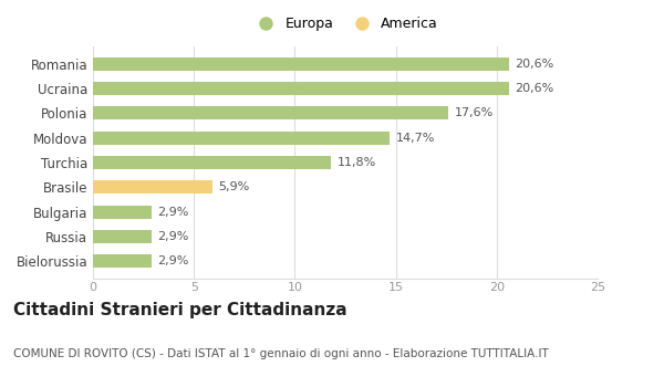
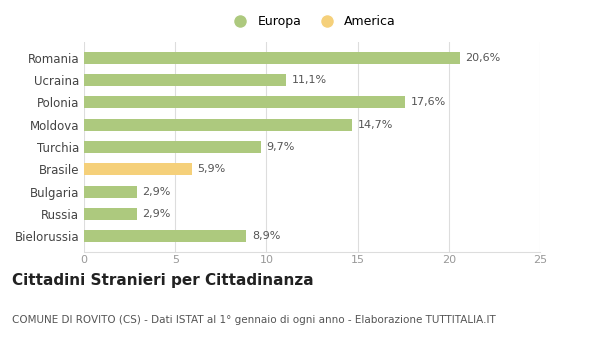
Ucraina: 20,6% -> 11,1%
Turchia: 11,8% -> 9,7%
Bielorussia: 2,9% -> 8,9%
